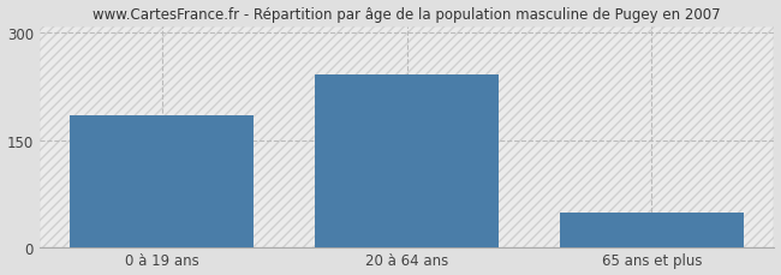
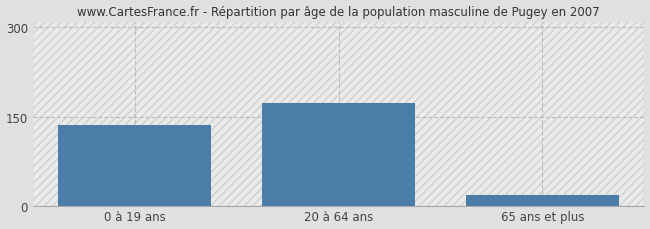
0 à 19 ans: 184 -> 136
20 à 64 ans: 242 -> 172
65 ans et plus: 48 -> 17
